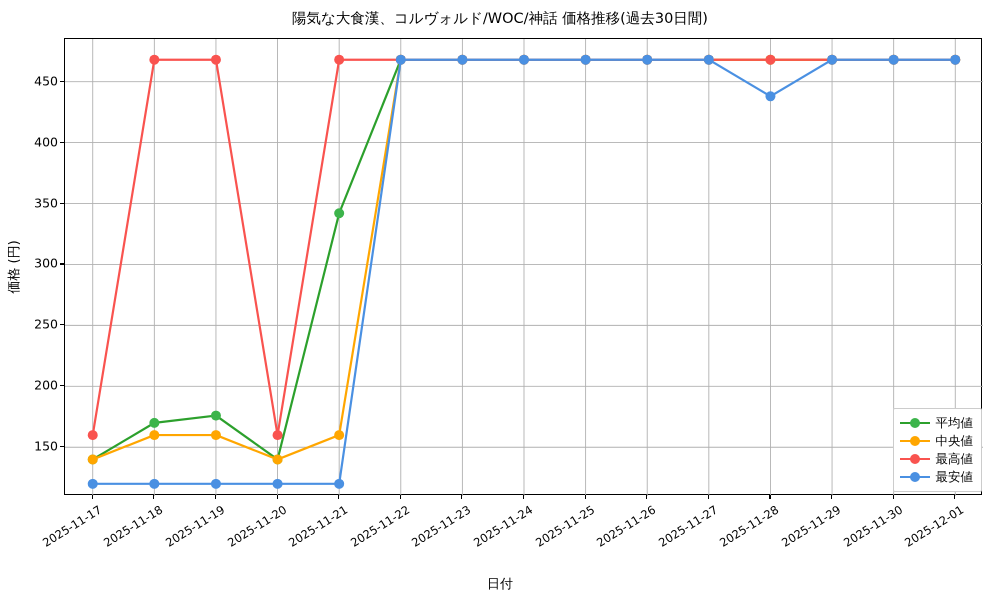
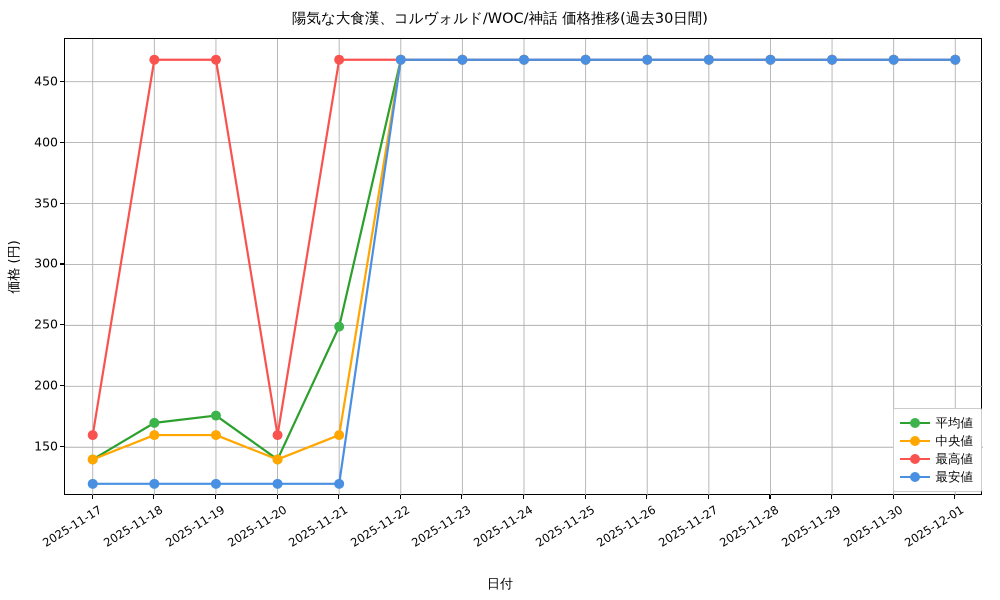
平均値/2025-11-21: 342 -> 249
最安値/2025-11-28: 438 -> 468
